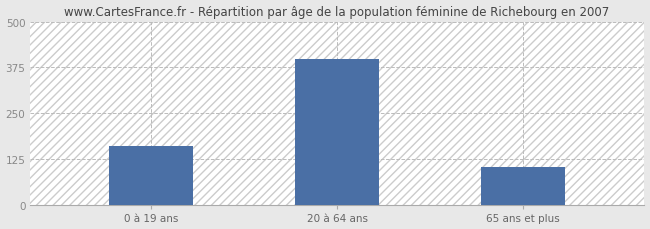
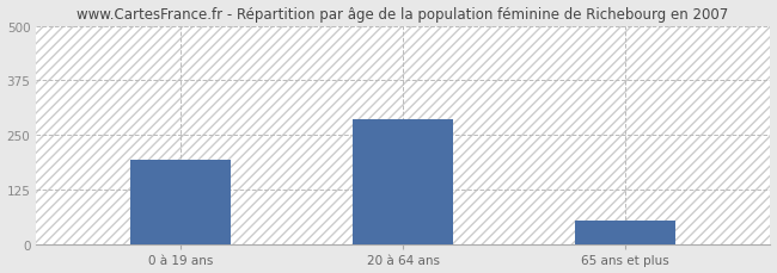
0 à 19 ans: 162 -> 195
20 à 64 ans: 397 -> 285
65 ans et plus: 103 -> 55
